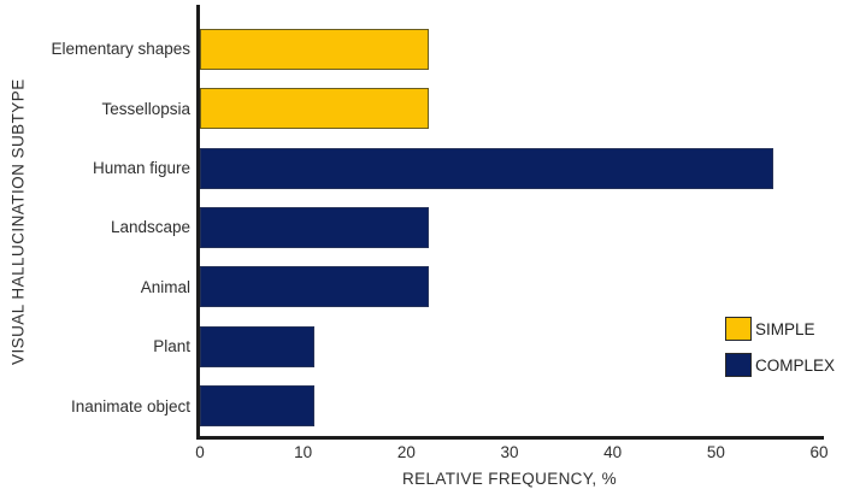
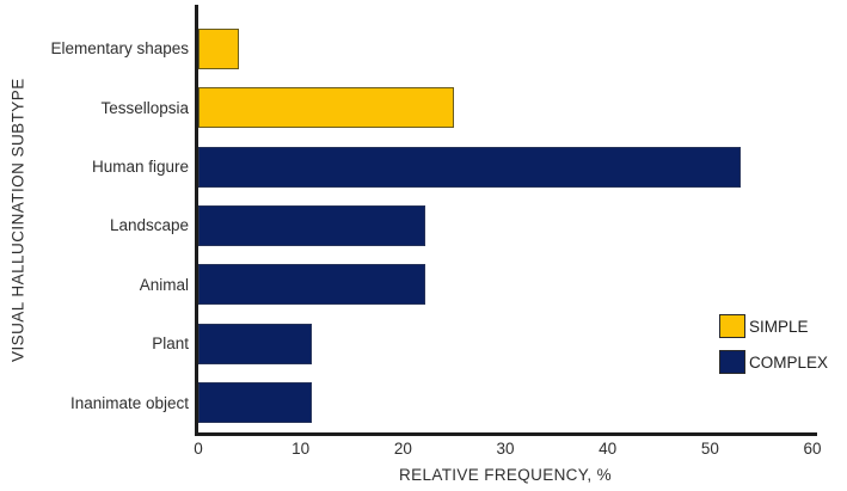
Elementary shapes: 22 -> 4
Tessellopsia: 22 -> 25
Human figure: 56 -> 53
